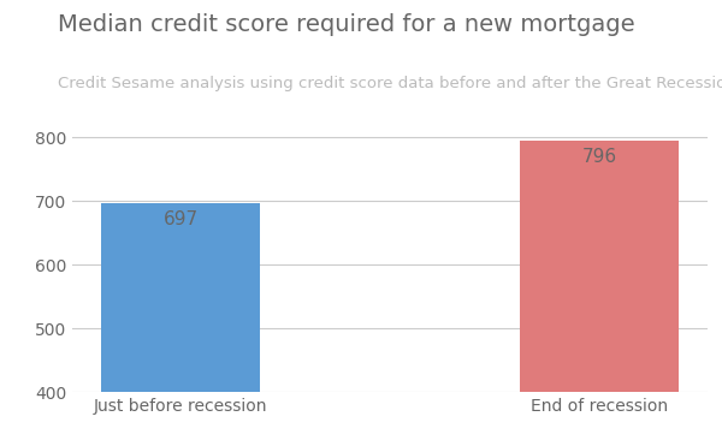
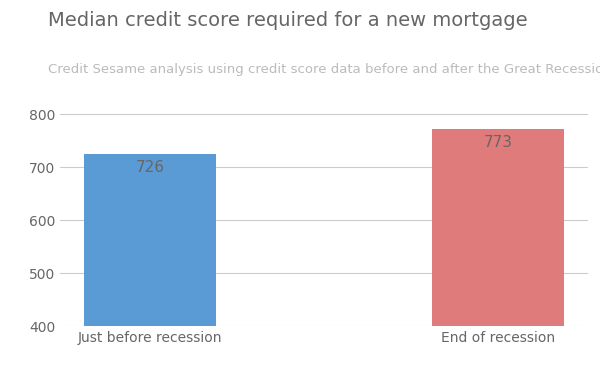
Just before recession: 697 -> 726
End of recession: 796 -> 773
